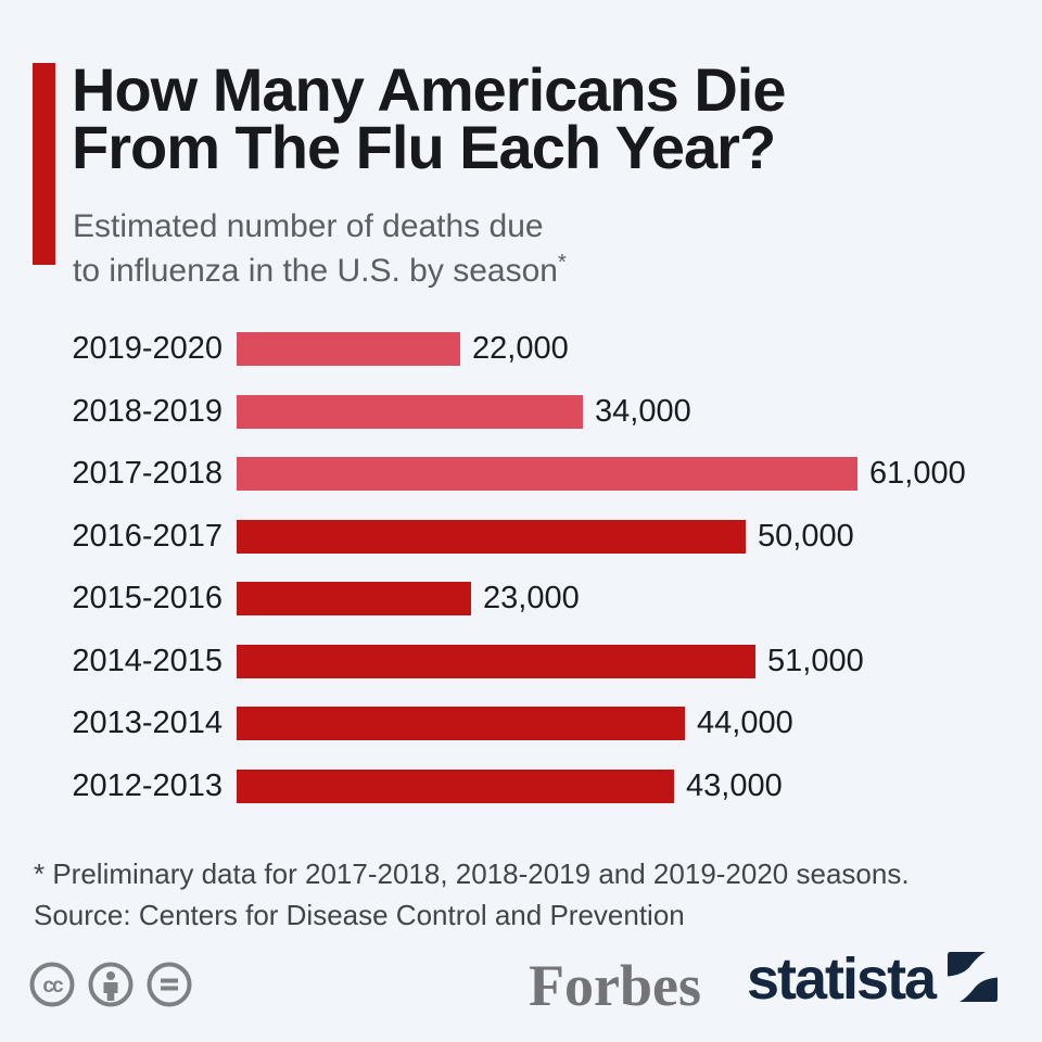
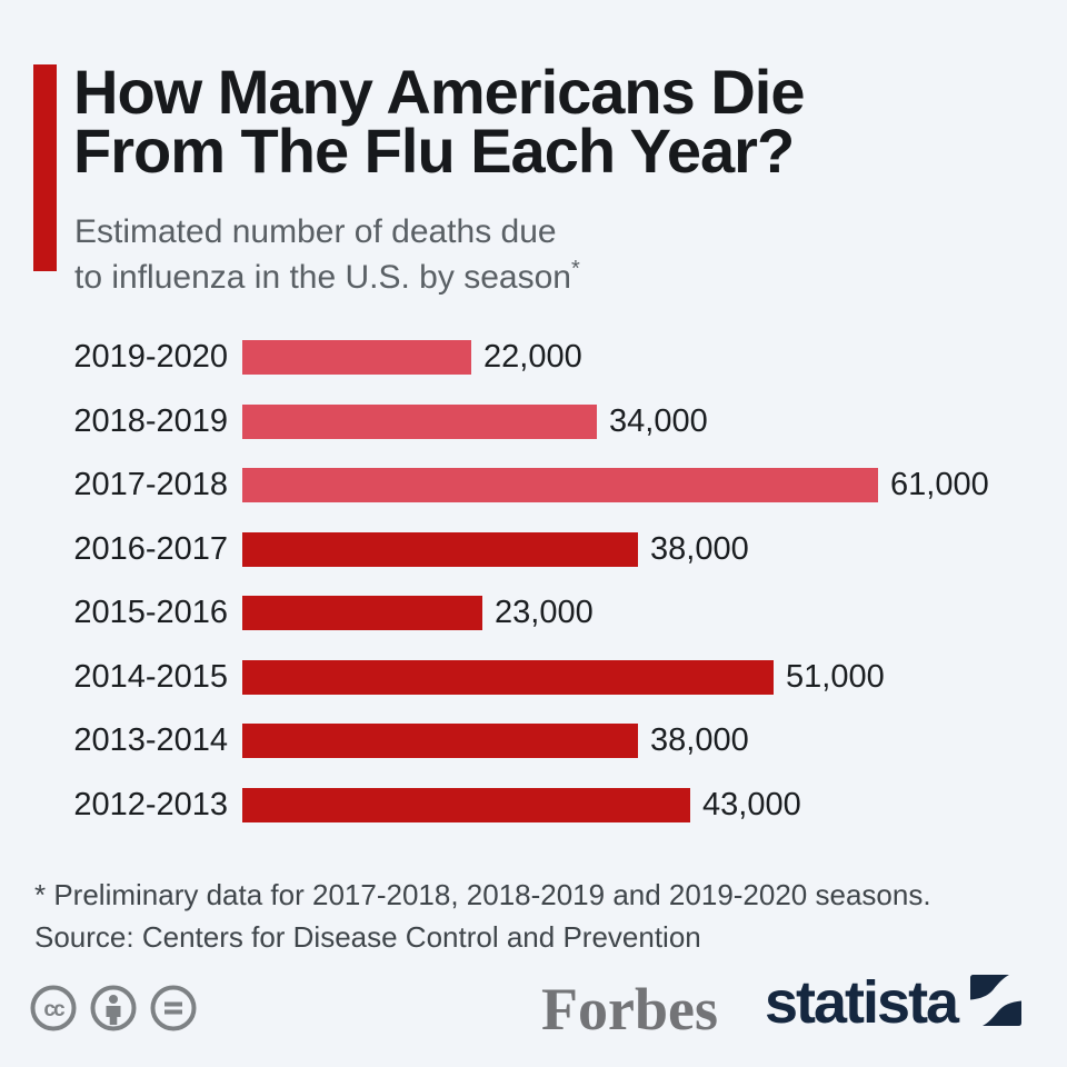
2016-2017: 50,000 -> 38,000
2013-2014: 44,000 -> 38,000
